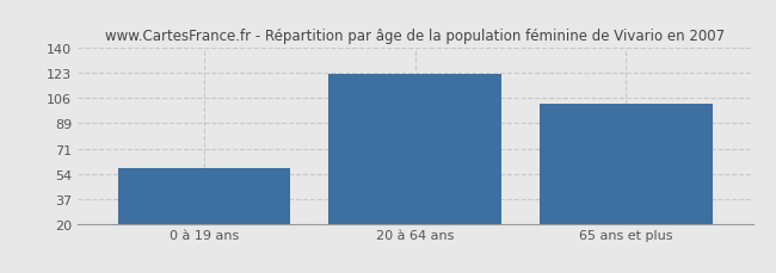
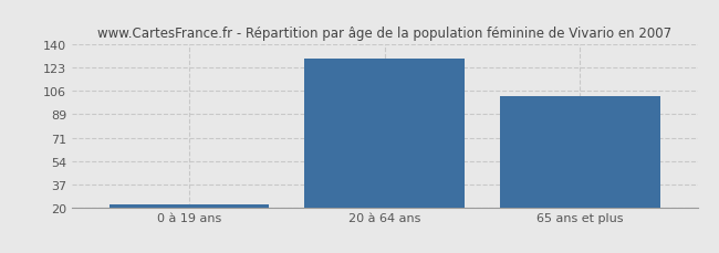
0 à 19 ans: 58 -> 22
20 à 64 ans: 122 -> 130
